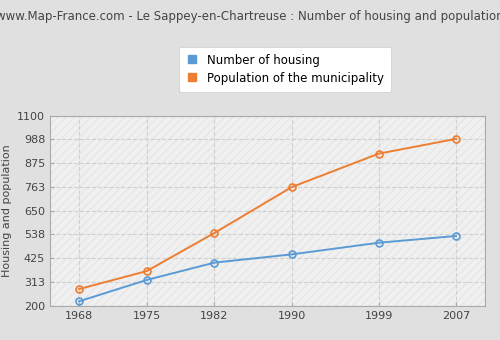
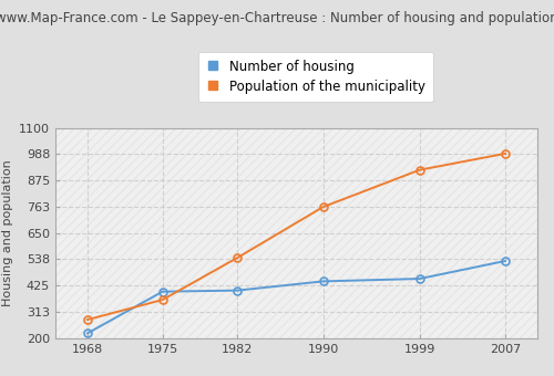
Number of housing/1975: 323 -> 400
Number of housing/1999: 499 -> 455
